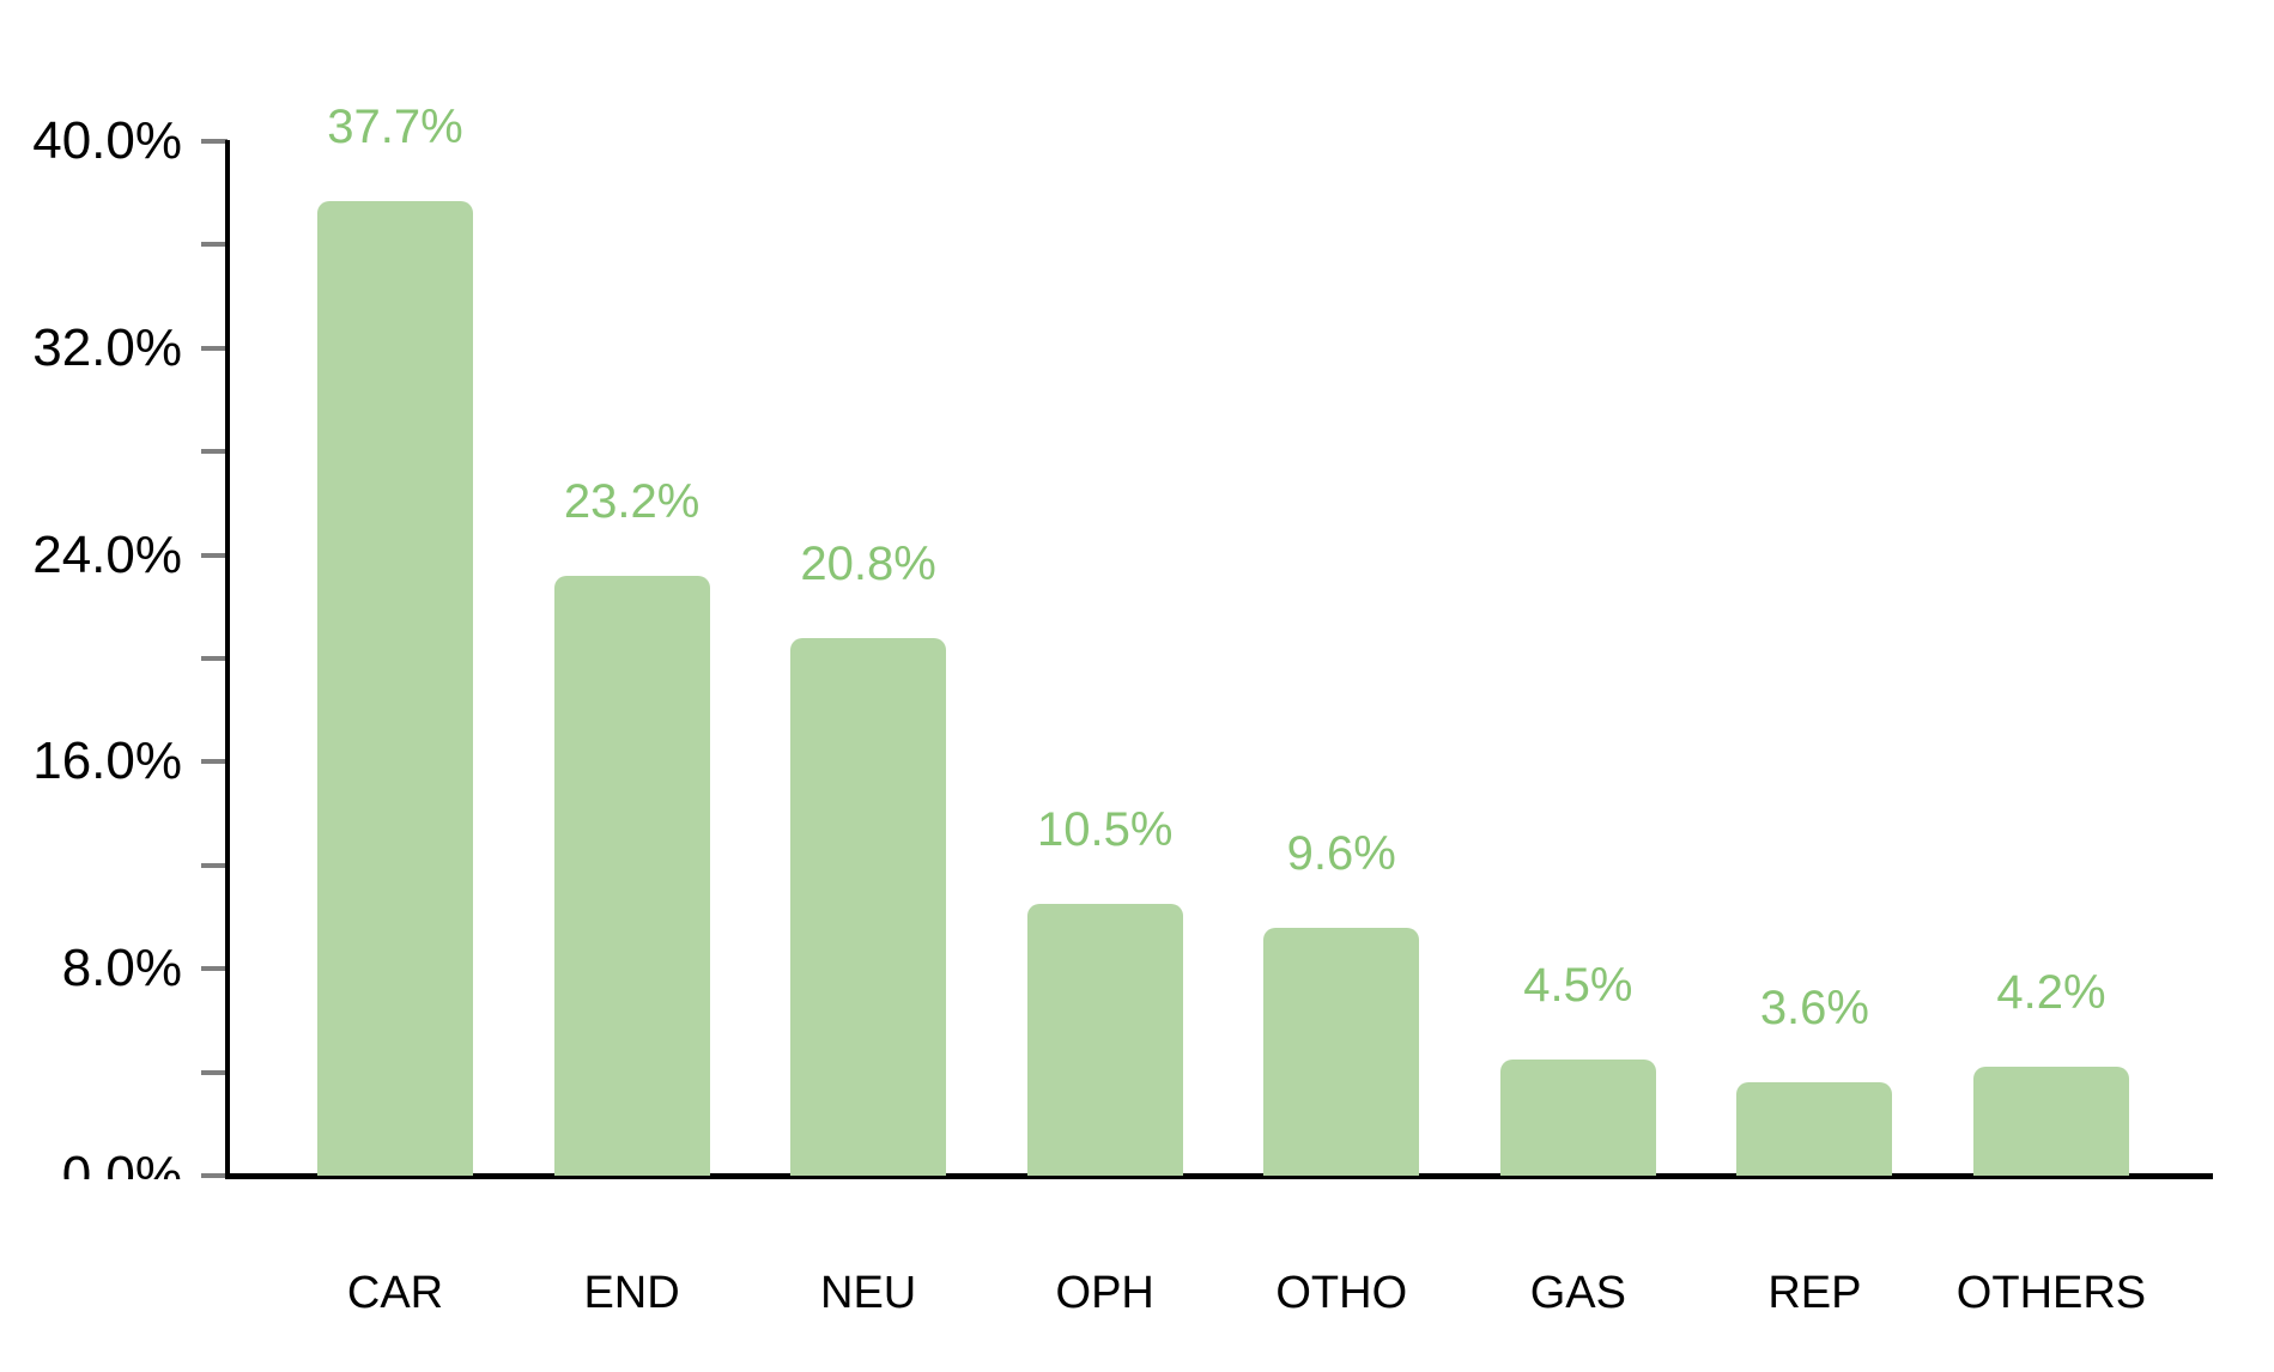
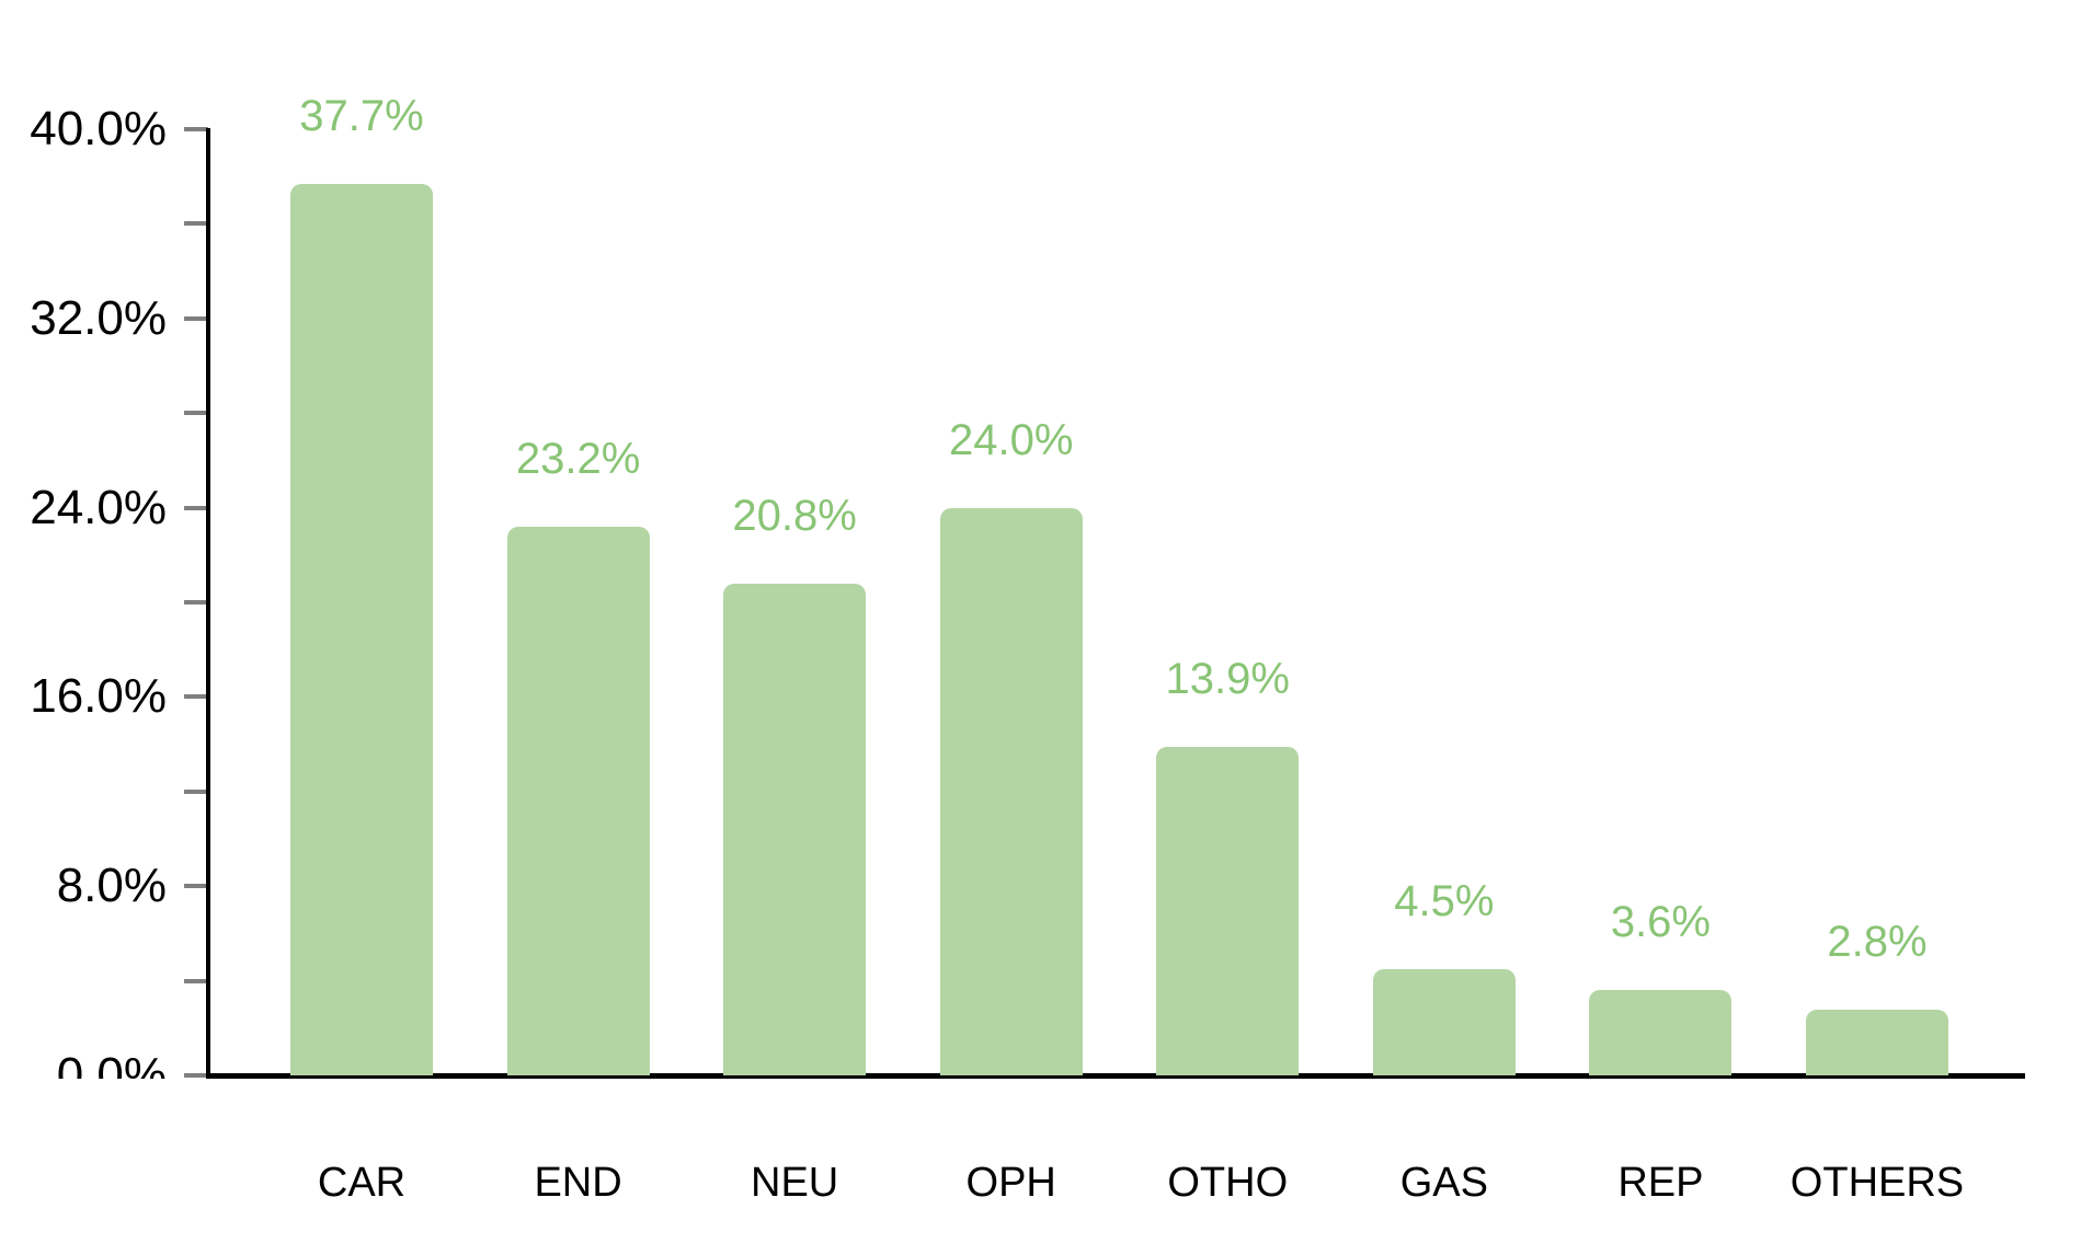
OPH: 10.5% -> 24.0%
OTHO: 9.6% -> 13.9%
OTHERS: 4.2% -> 2.8%
